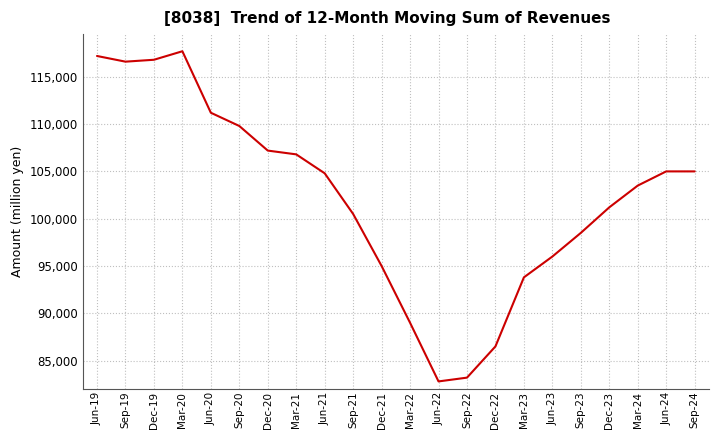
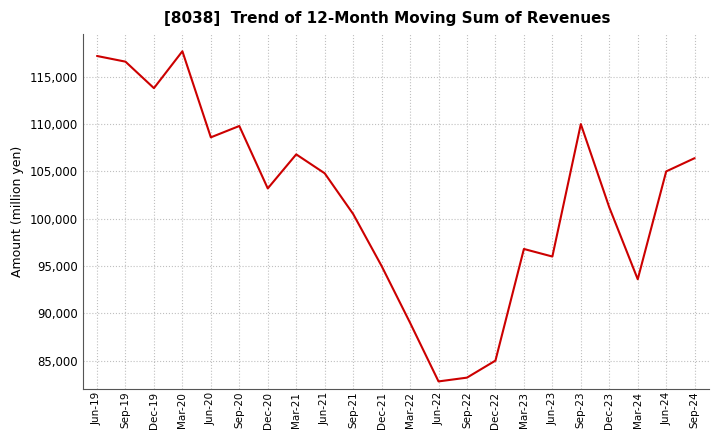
Dec-19: 116,800 -> 113,800
Jun-20: 111,200 -> 108,600
Dec-20: 107,200 -> 103,200
Dec-22: 86,500 -> 85,000
Mar-23: 93,800 -> 96,800
Sep-23: 98,500 -> 110,000
Mar-24: 103,500 -> 93,600
Sep-24: 105,000 -> 106,400
